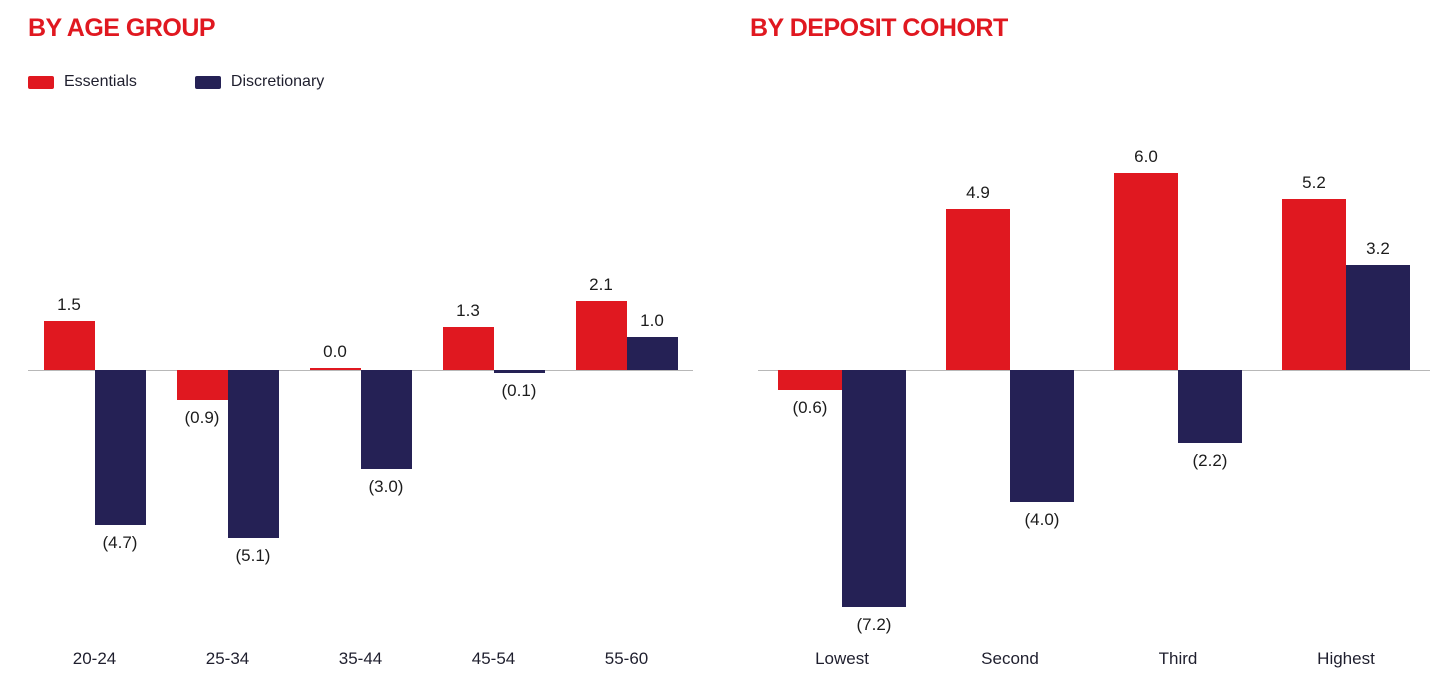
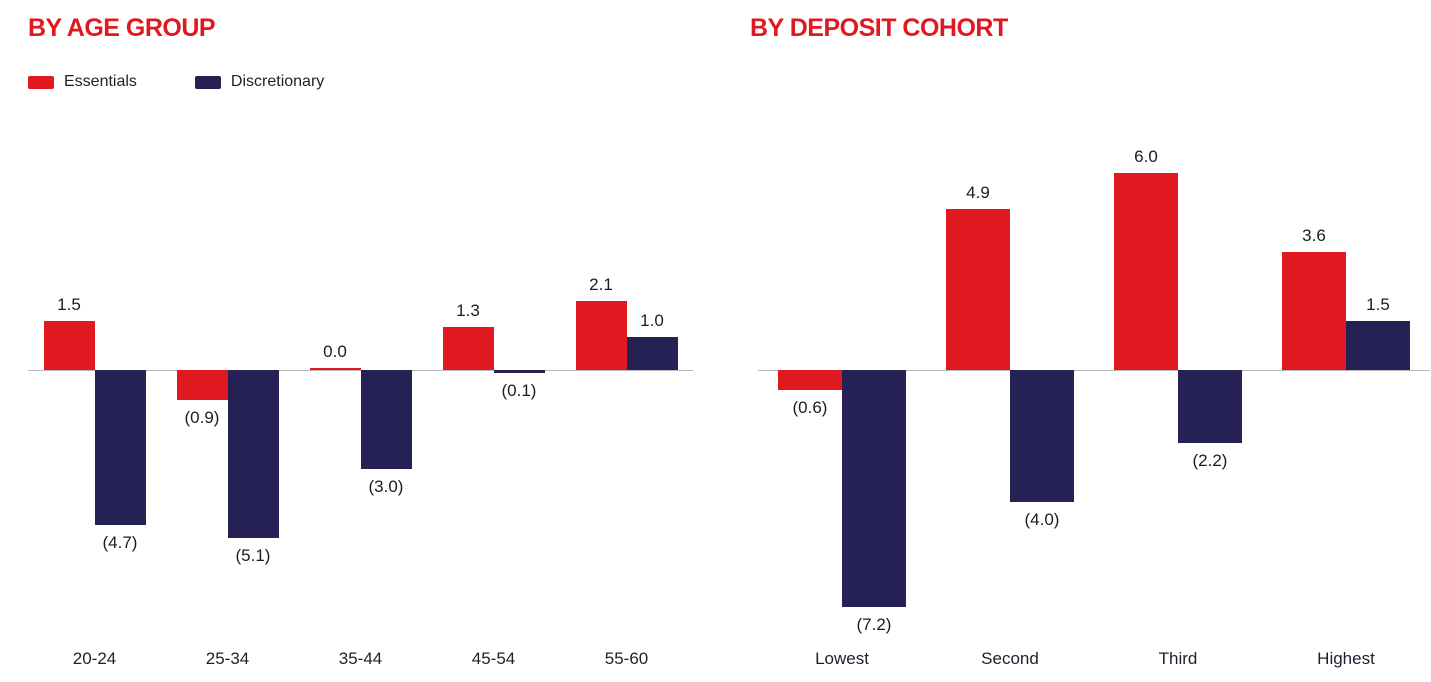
BY DEPOSIT COHORT/Essentials/Highest: 5.2 -> 3.6
BY DEPOSIT COHORT/Discretionary/Highest: 3.2 -> 1.5
